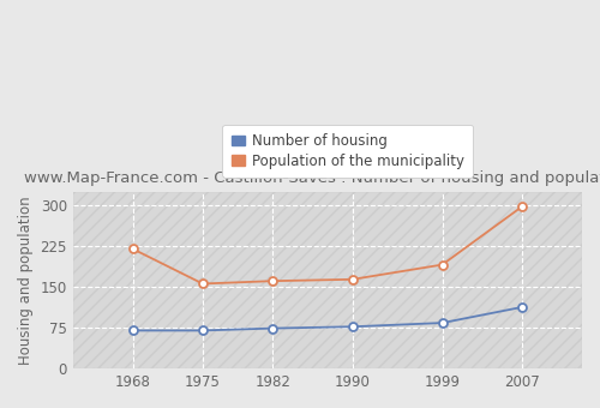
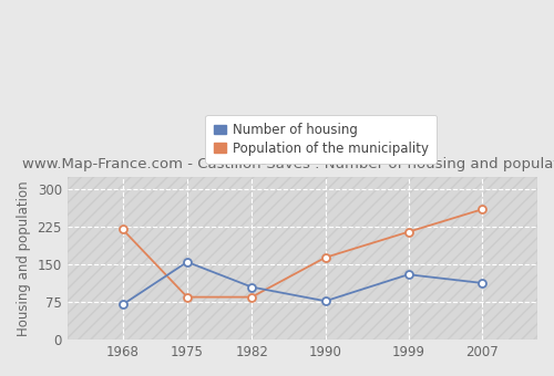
Number of housing/1975: 70 -> 155
Population of the municipality/1975: 156 -> 85
Number of housing/1982: 74 -> 105
Population of the municipality/1982: 161 -> 85
Number of housing/1999: 84 -> 130
Population of the municipality/1999: 191 -> 215
Population of the municipality/2007: 298 -> 260
